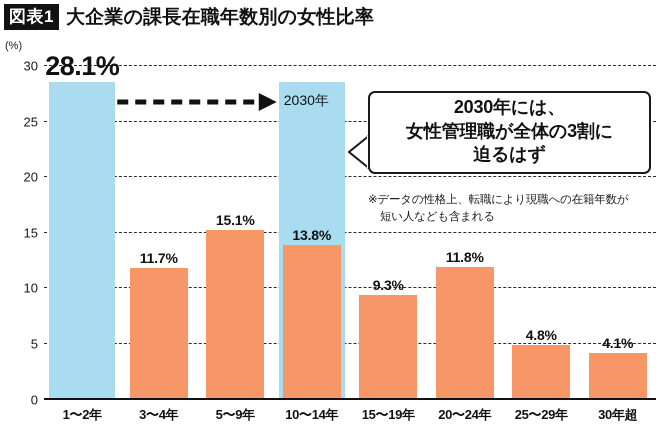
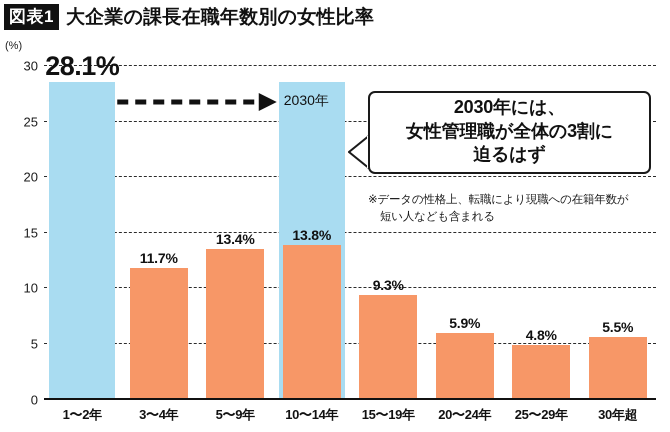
5〜9年: 15.1% -> 13.4%
20〜24年: 11.8% -> 5.9%
30年超: 4.1% -> 5.5%
